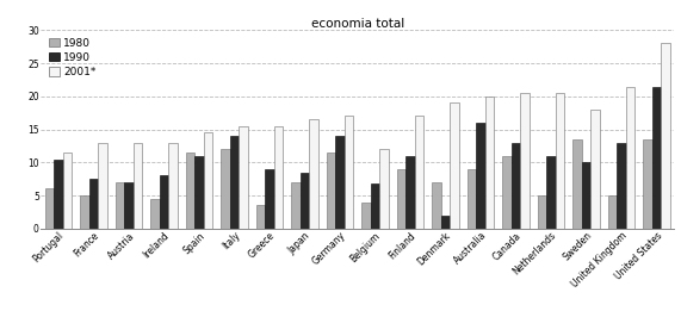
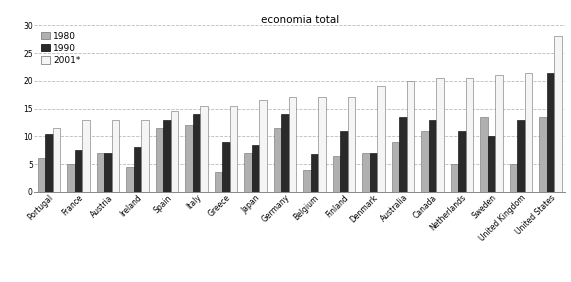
1990/Spain: 11.0 -> 13.0
2001*/Belgium: 12.0 -> 17.0
1980/Finland: 9.0 -> 6.5
1990/Denmark: 2.0 -> 7.0
1990/Australia: 16.0 -> 13.5
2001*/Sweden: 18.0 -> 21.0
